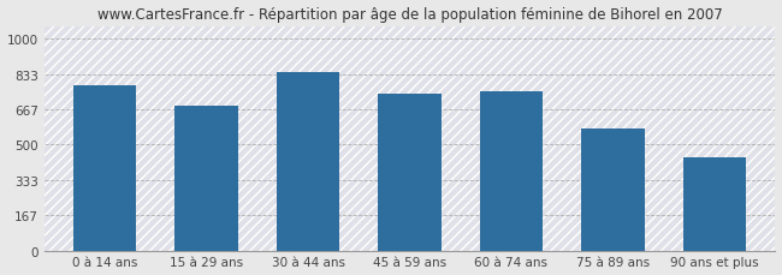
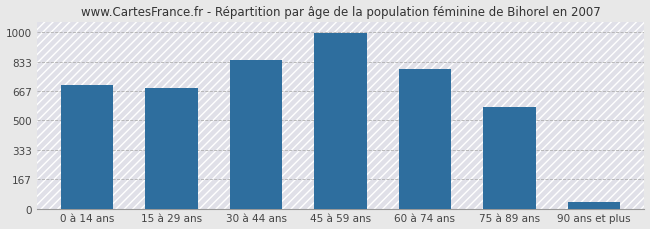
0 à 14 ans: 780 -> 700
45 à 59 ans: 740 -> 1000
60 à 74 ans: 750 -> 790
90 ans et plus: 440 -> 40
